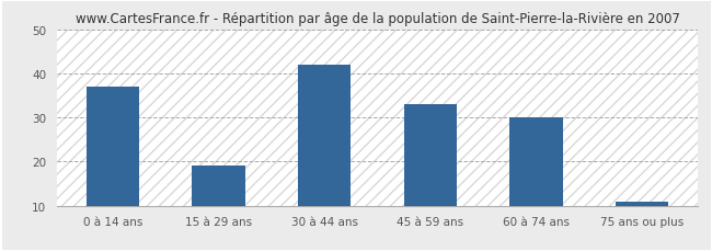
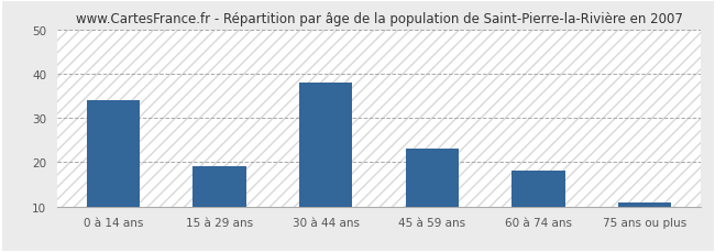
0 à 14 ans: 37 -> 34
30 à 44 ans: 42 -> 38
45 à 59 ans: 33 -> 23
60 à 74 ans: 30 -> 18
